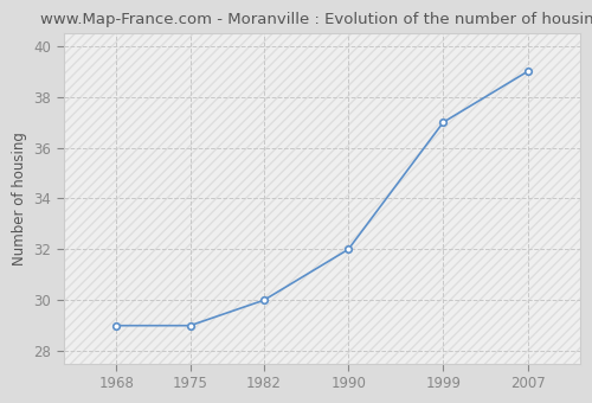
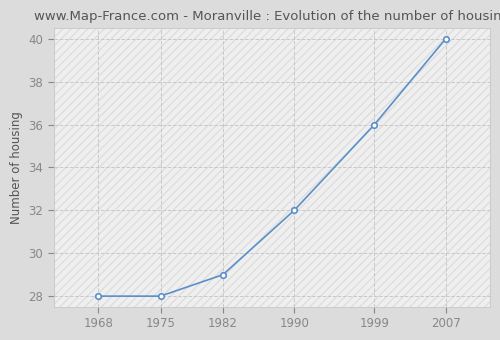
1968: 29 -> 28
1975: 29 -> 28
1982: 30 -> 29
1999: 37 -> 36
2007: 39 -> 40
